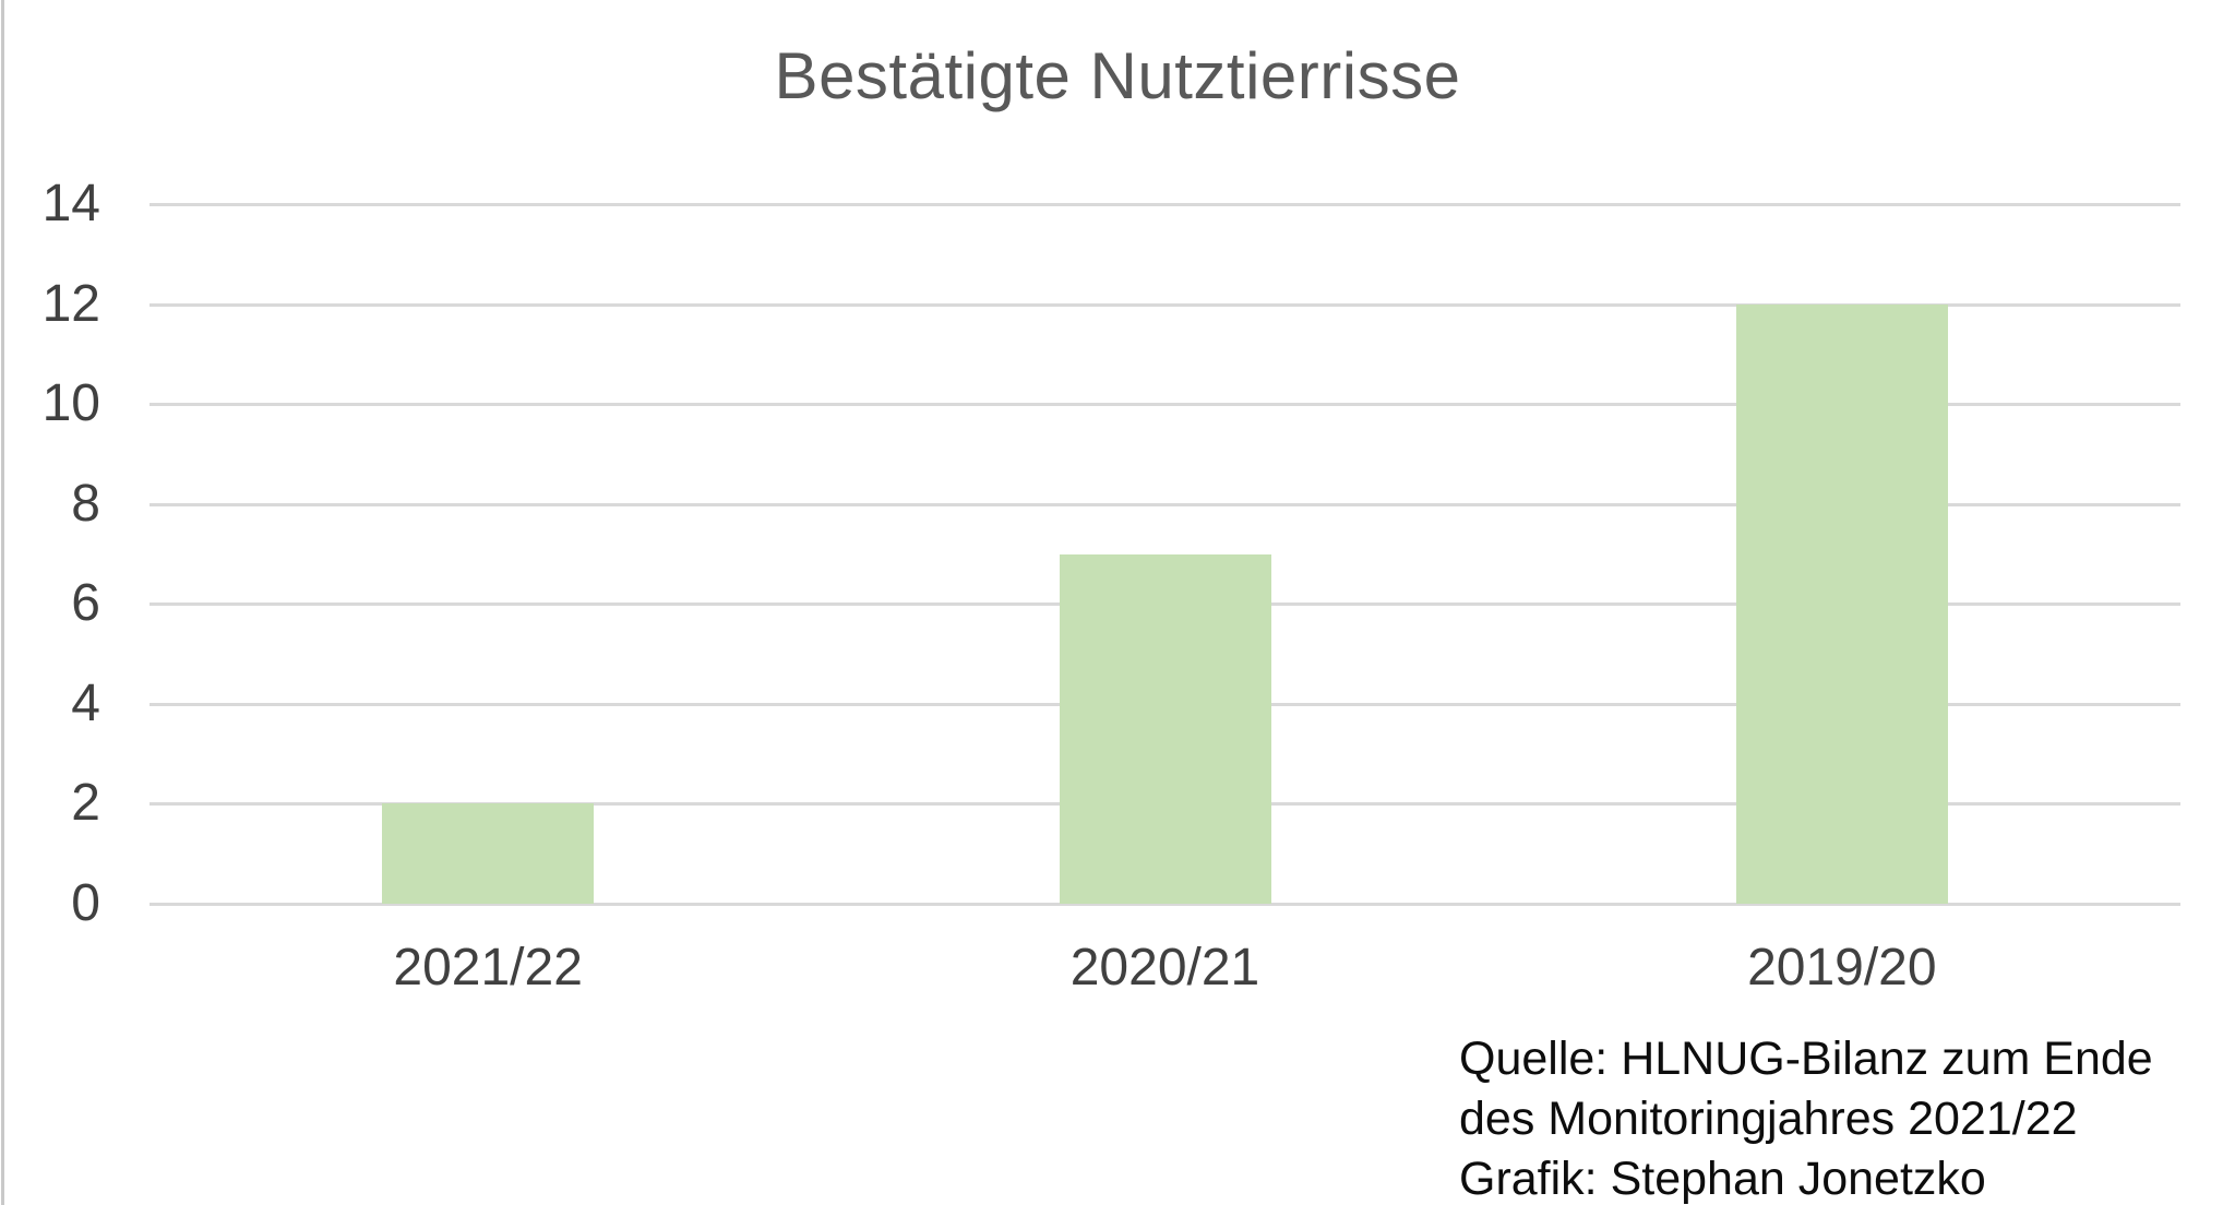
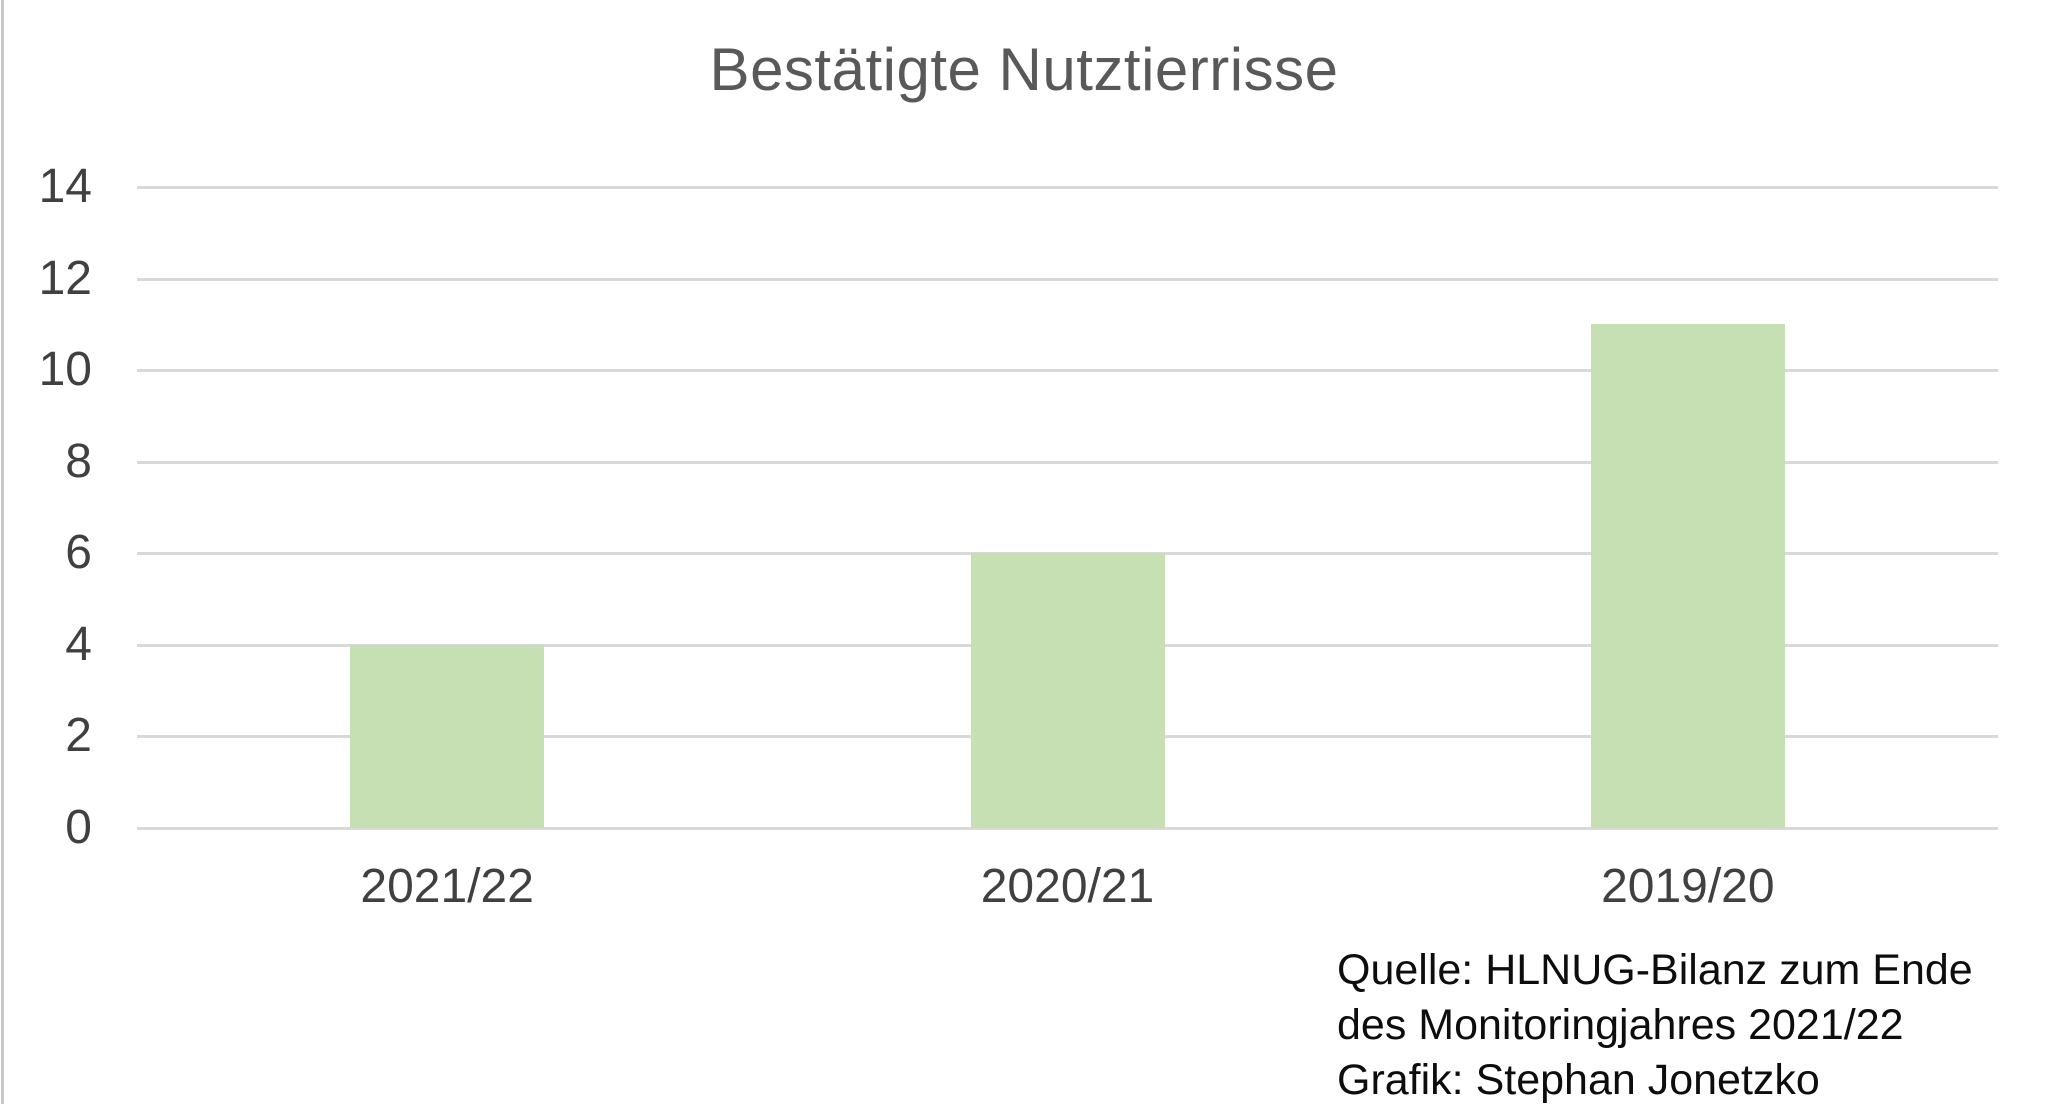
2021/22: 2 -> 4
2020/21: 7 -> 6
2019/20: 12 -> 11
